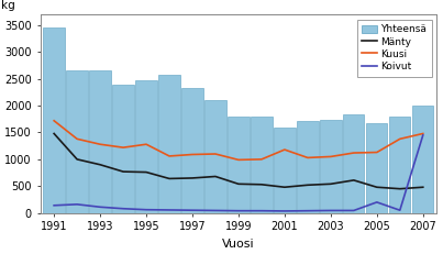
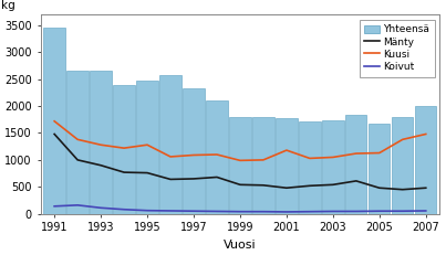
Yhteensä/2001: 1600 -> 1780
Koivut/2005: 200 -> 50
Koivut/2007: 1450 -> 60
